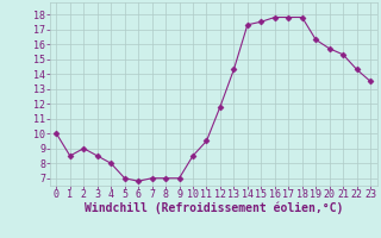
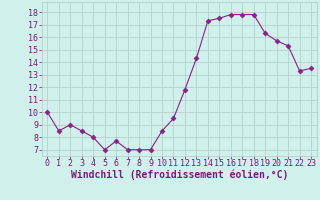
6: 6.8 -> 7.7
22: 14.3 -> 13.3
